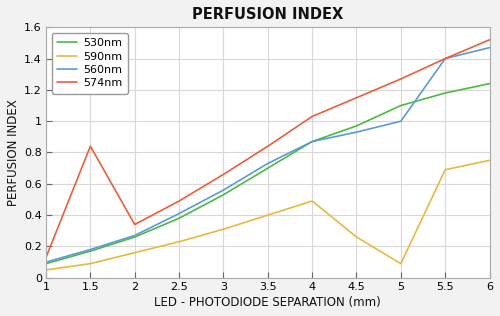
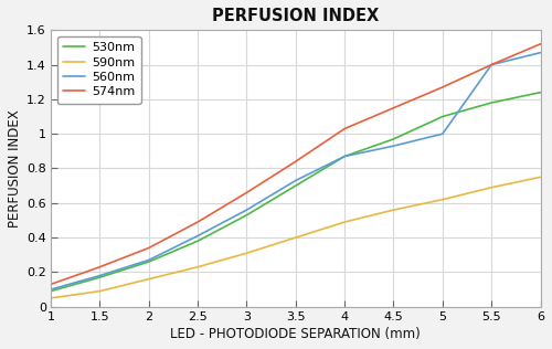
574nm/1.5: 0.84 -> 0.23
590nm/4.5: 0.26 -> 0.56
590nm/5: 0.09 -> 0.62
